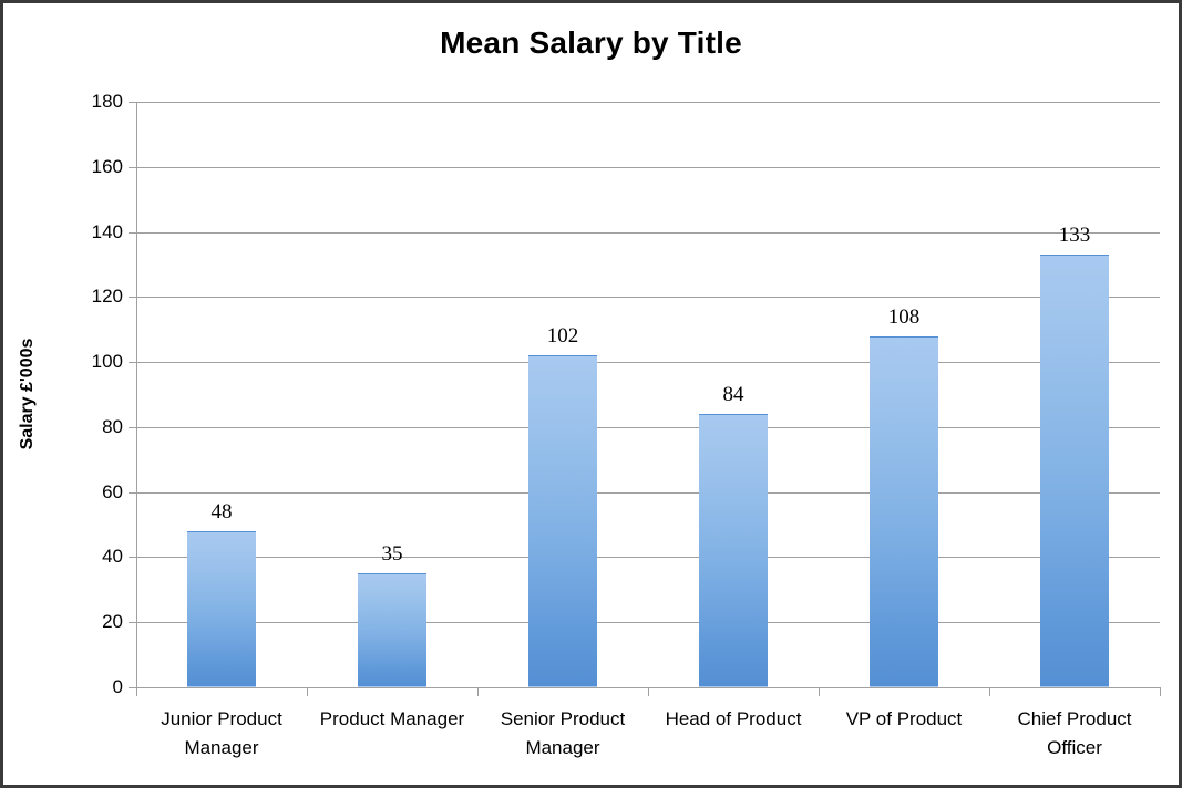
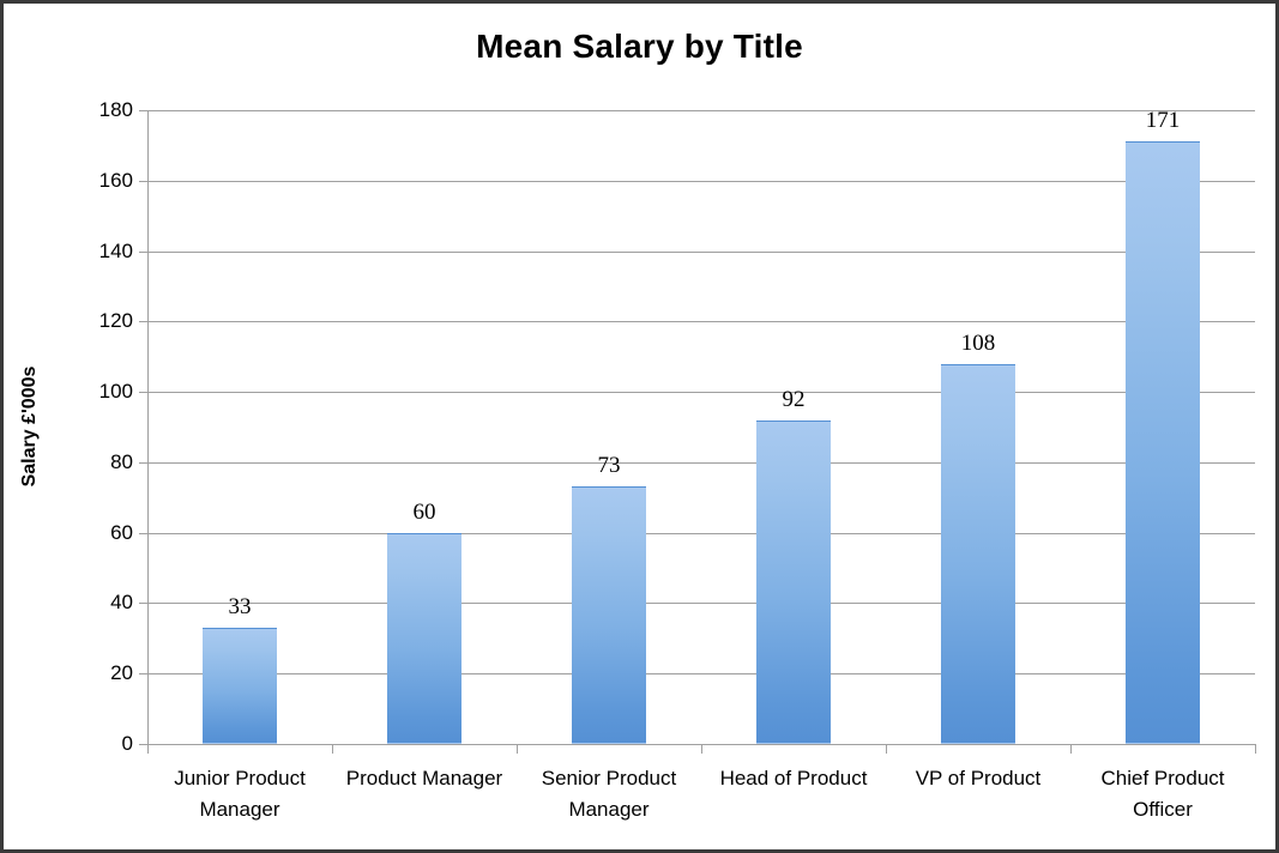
Junior Product Manager: 48 -> 33
Product Manager: 35 -> 60
Senior Product Manager: 102 -> 73
Head of Product: 84 -> 92
Chief Product Officer: 133 -> 171
